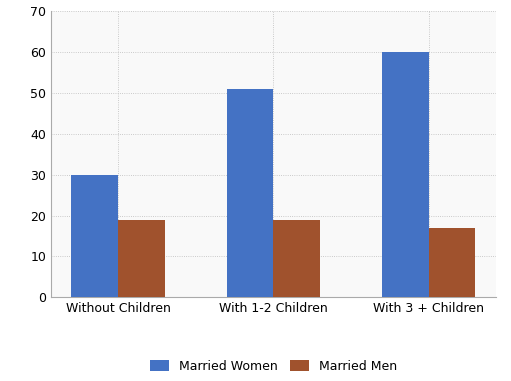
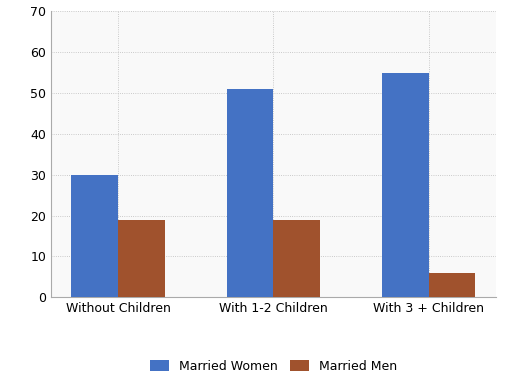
Married Women/With 3 + Children: 60 -> 55
Married Men/With 3 + Children: 17 -> 6
